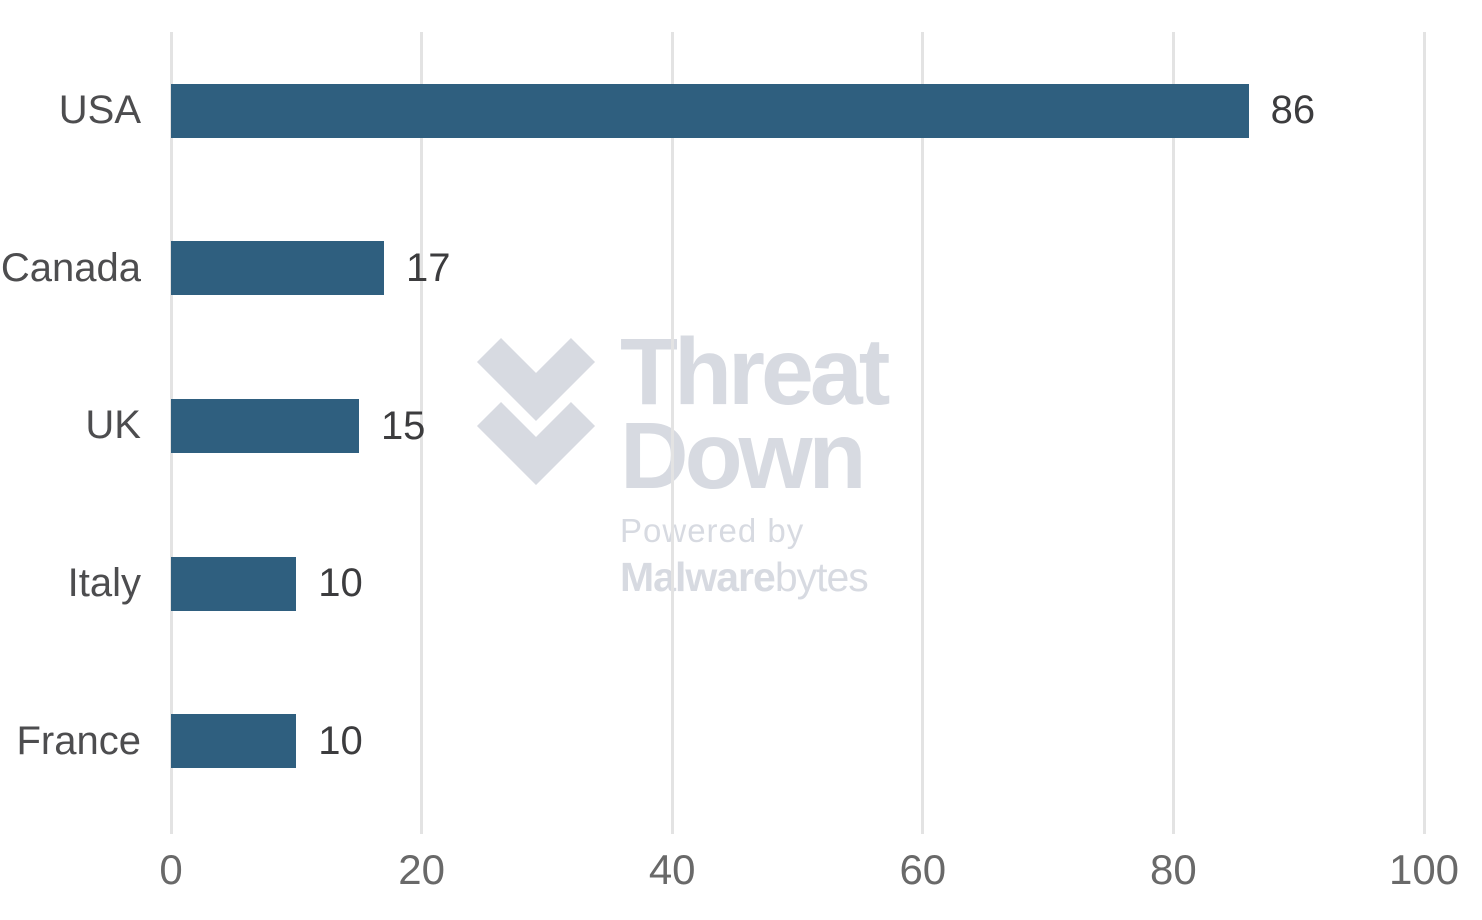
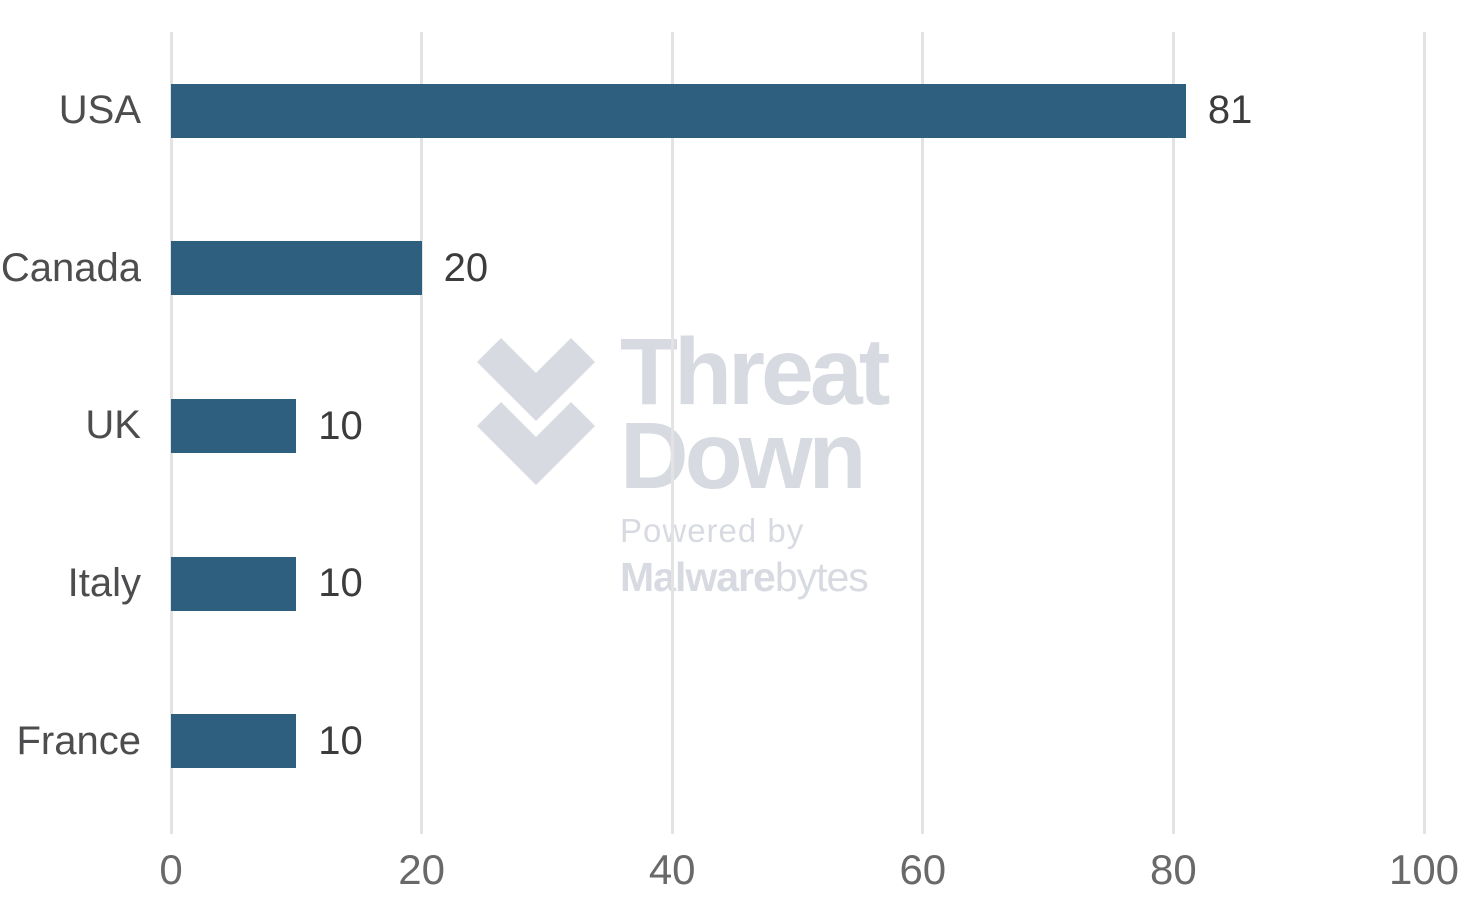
USA: 86 -> 81
Canada: 17 -> 20
UK: 15 -> 10
